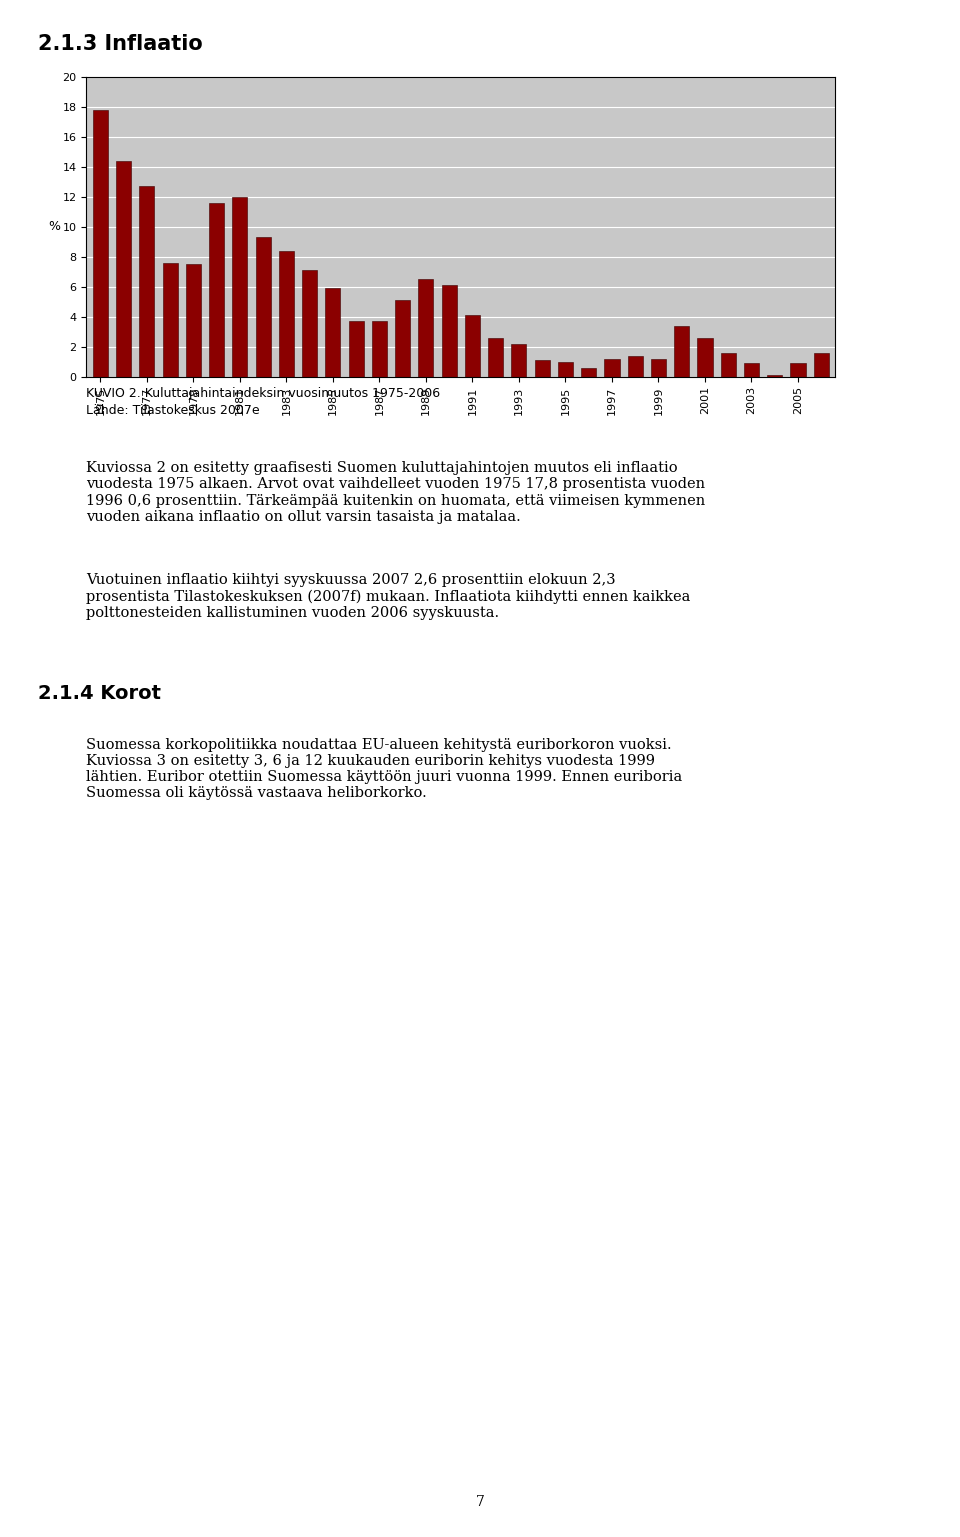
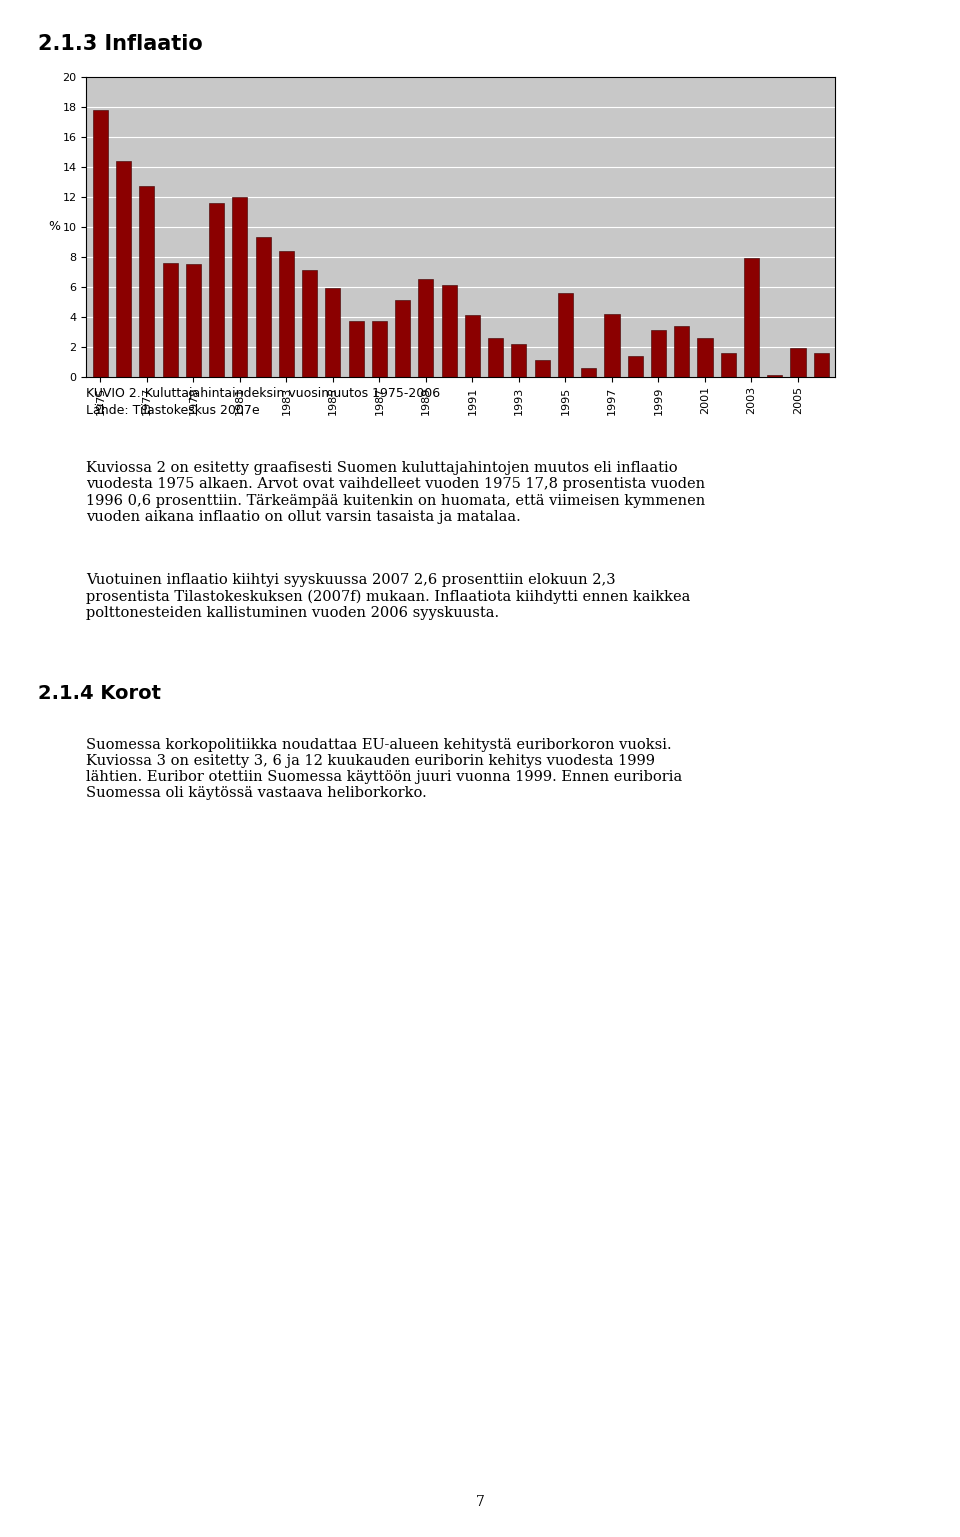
1995: 1.0 -> 5.6
1997: 1.2 -> 4.2
1999: 1.2 -> 3.1
2003: 0.9 -> 7.9
2005: 0.9 -> 1.9
